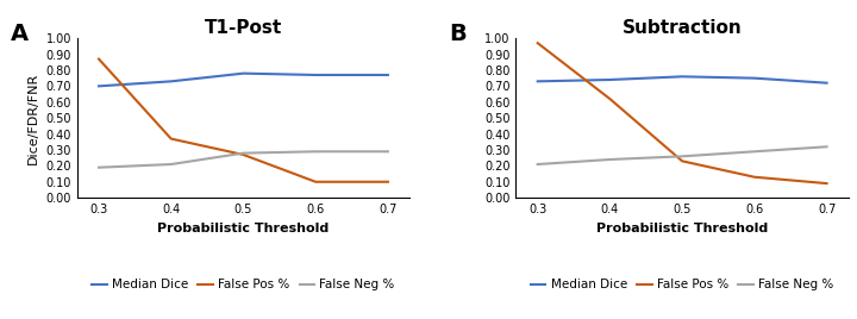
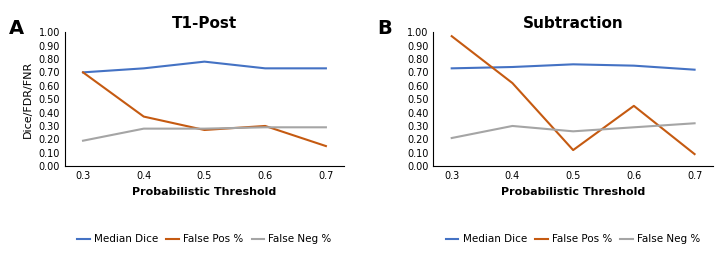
T1-Post/False Pos %/0.3: 0.87 -> 0.70
T1-Post/False Neg %/0.4: 0.21 -> 0.28
T1-Post/Median Dice/0.6: 0.77 -> 0.73
T1-Post/False Pos %/0.6: 0.10 -> 0.30
T1-Post/Median Dice/0.7: 0.77 -> 0.73
T1-Post/False Pos %/0.7: 0.10 -> 0.15
Subtraction/False Neg %/0.4: 0.24 -> 0.30
Subtraction/False Pos %/0.5: 0.23 -> 0.12
Subtraction/False Pos %/0.6: 0.13 -> 0.45
